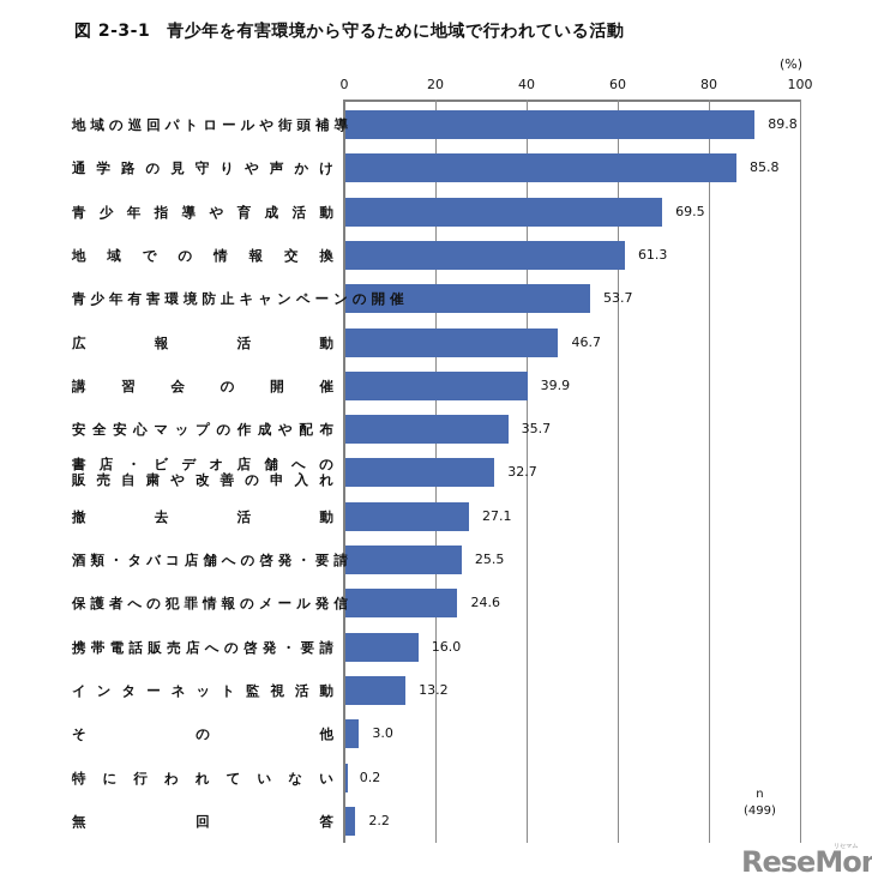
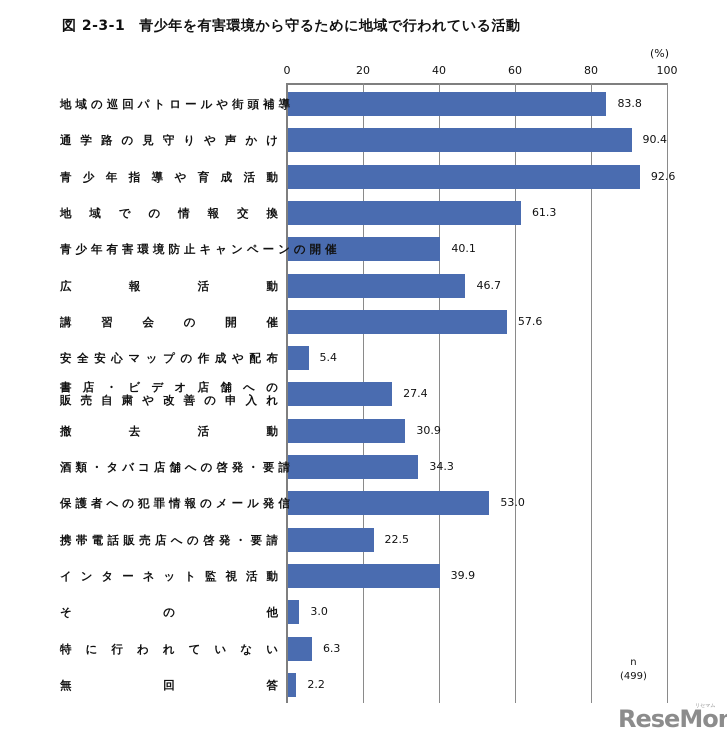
地域の巡回パトロールや街頭補導: 89.8 -> 83.8
通学路の見守りや声かけ: 85.8 -> 90.4
青少年指導や育成活動: 69.5 -> 92.6
青少年有害環境防止キャンペーンの開催: 53.7 -> 40.1
講習会の開催: 39.9 -> 57.6
安全安心マップの作成や配布: 35.7 -> 5.4
書店・ビデオ店舗への販売自粛や改善の申入れ: 32.7 -> 27.4
撤去活動: 27.1 -> 30.9
酒類・タバコ店舗への啓発・要請: 25.5 -> 34.3
保護者への犯罪情報のメール発信: 24.6 -> 53.0
携帯電話販売店への啓発・要請: 16.0 -> 22.5
インターネット監視活動: 13.2 -> 39.9
特に行われていない: 0.2 -> 6.3
